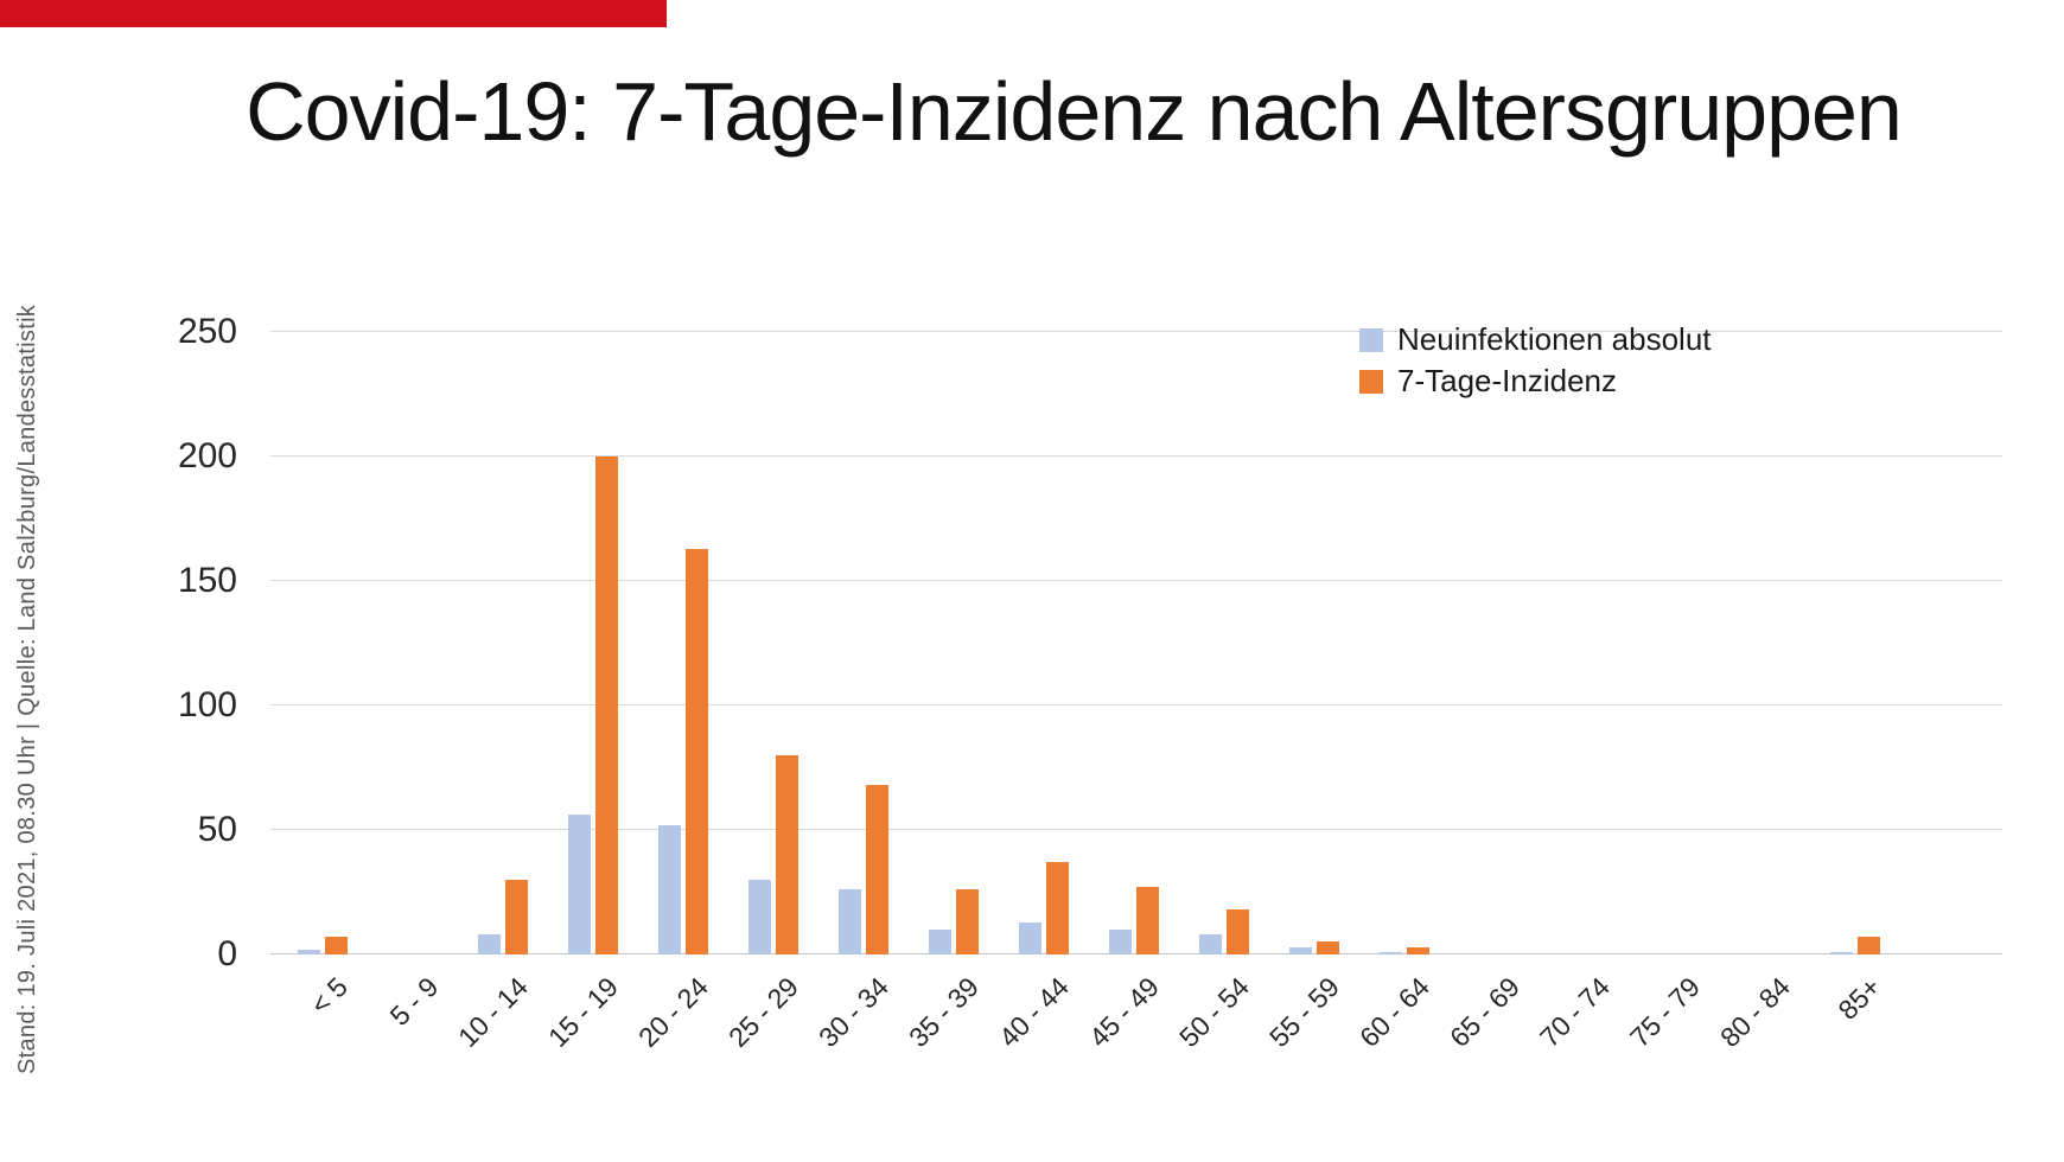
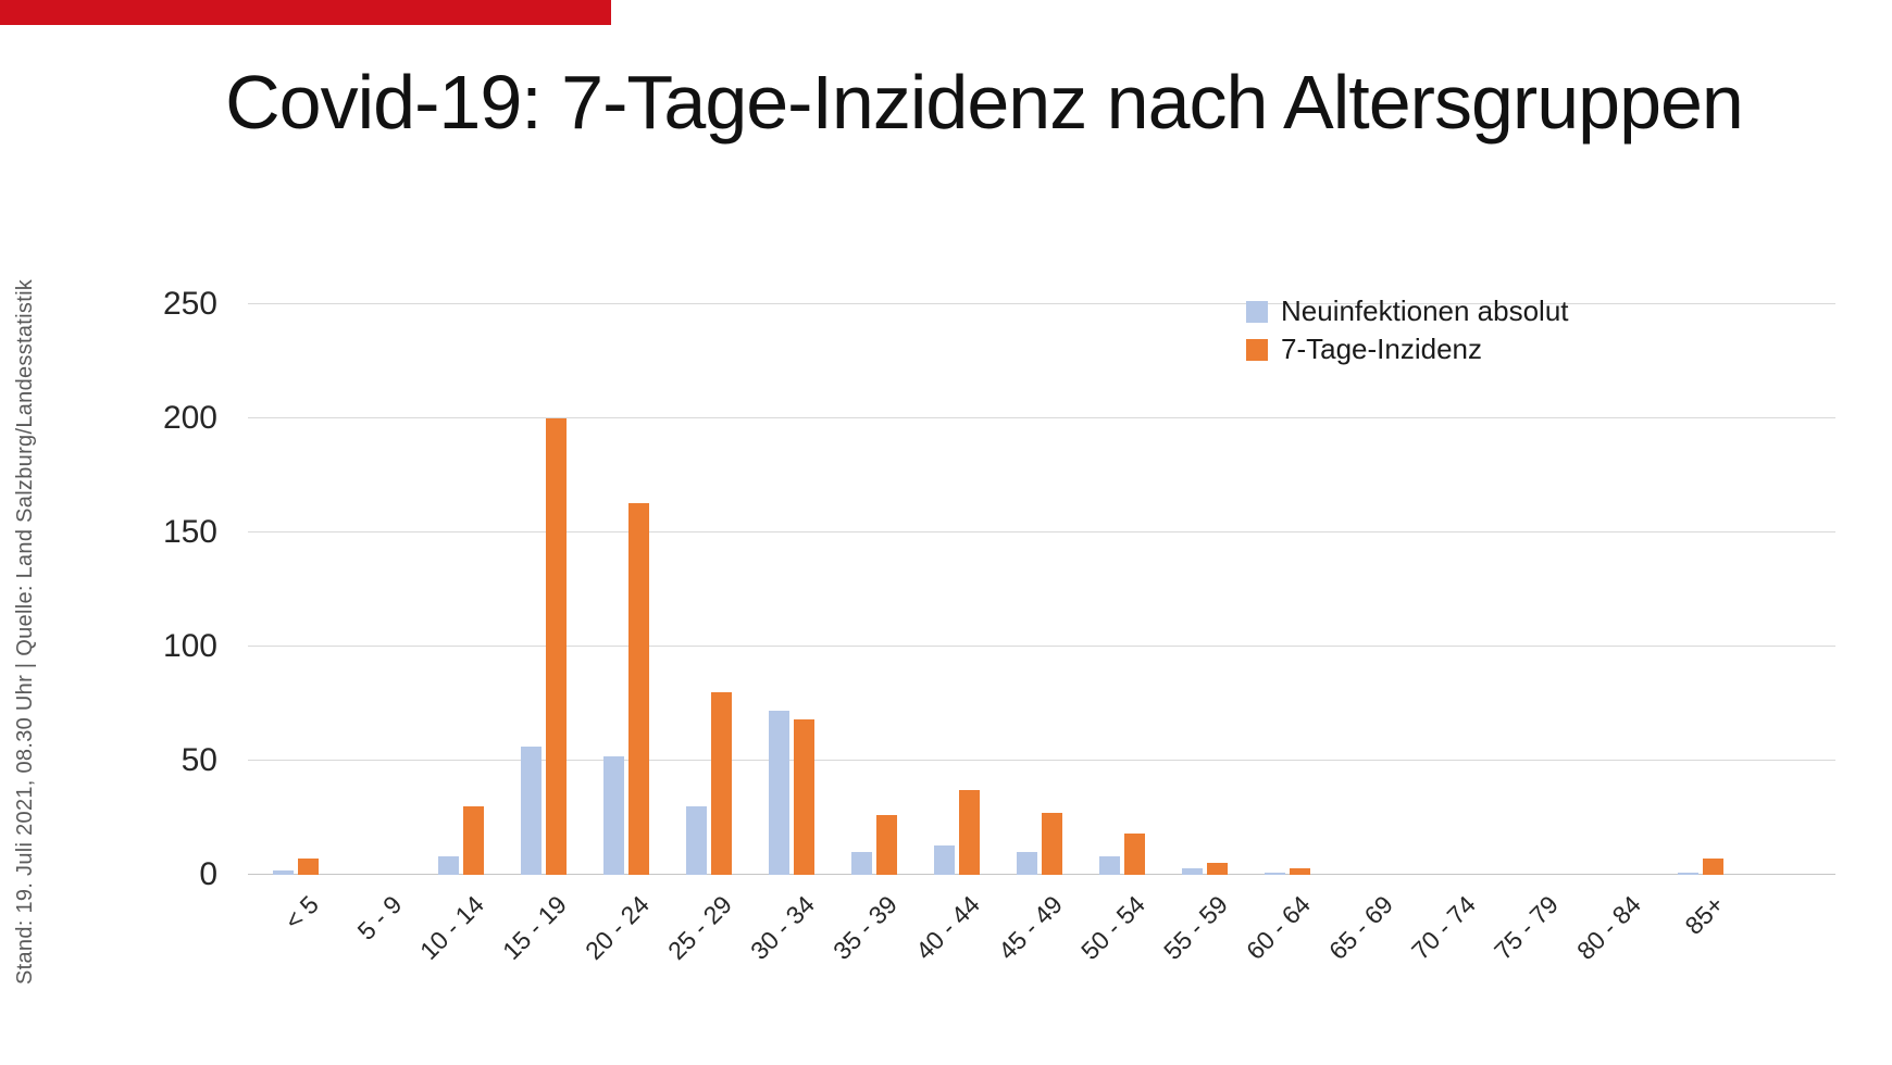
Neuinfektionen absolut/30 - 34: 26 -> 72
